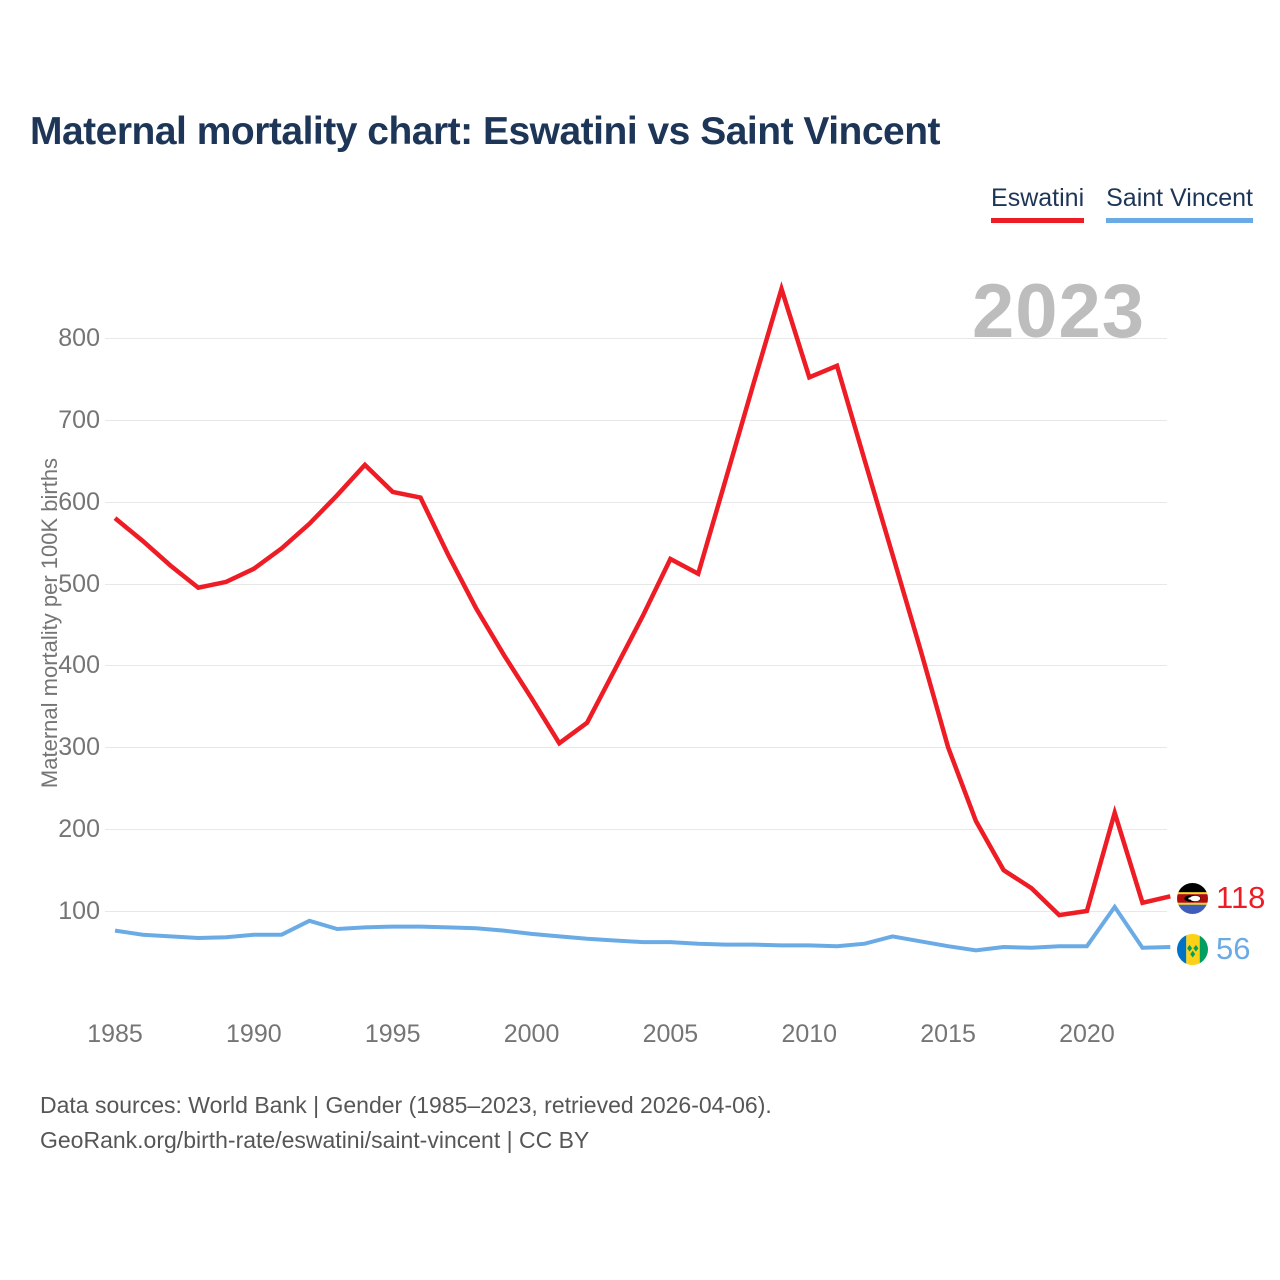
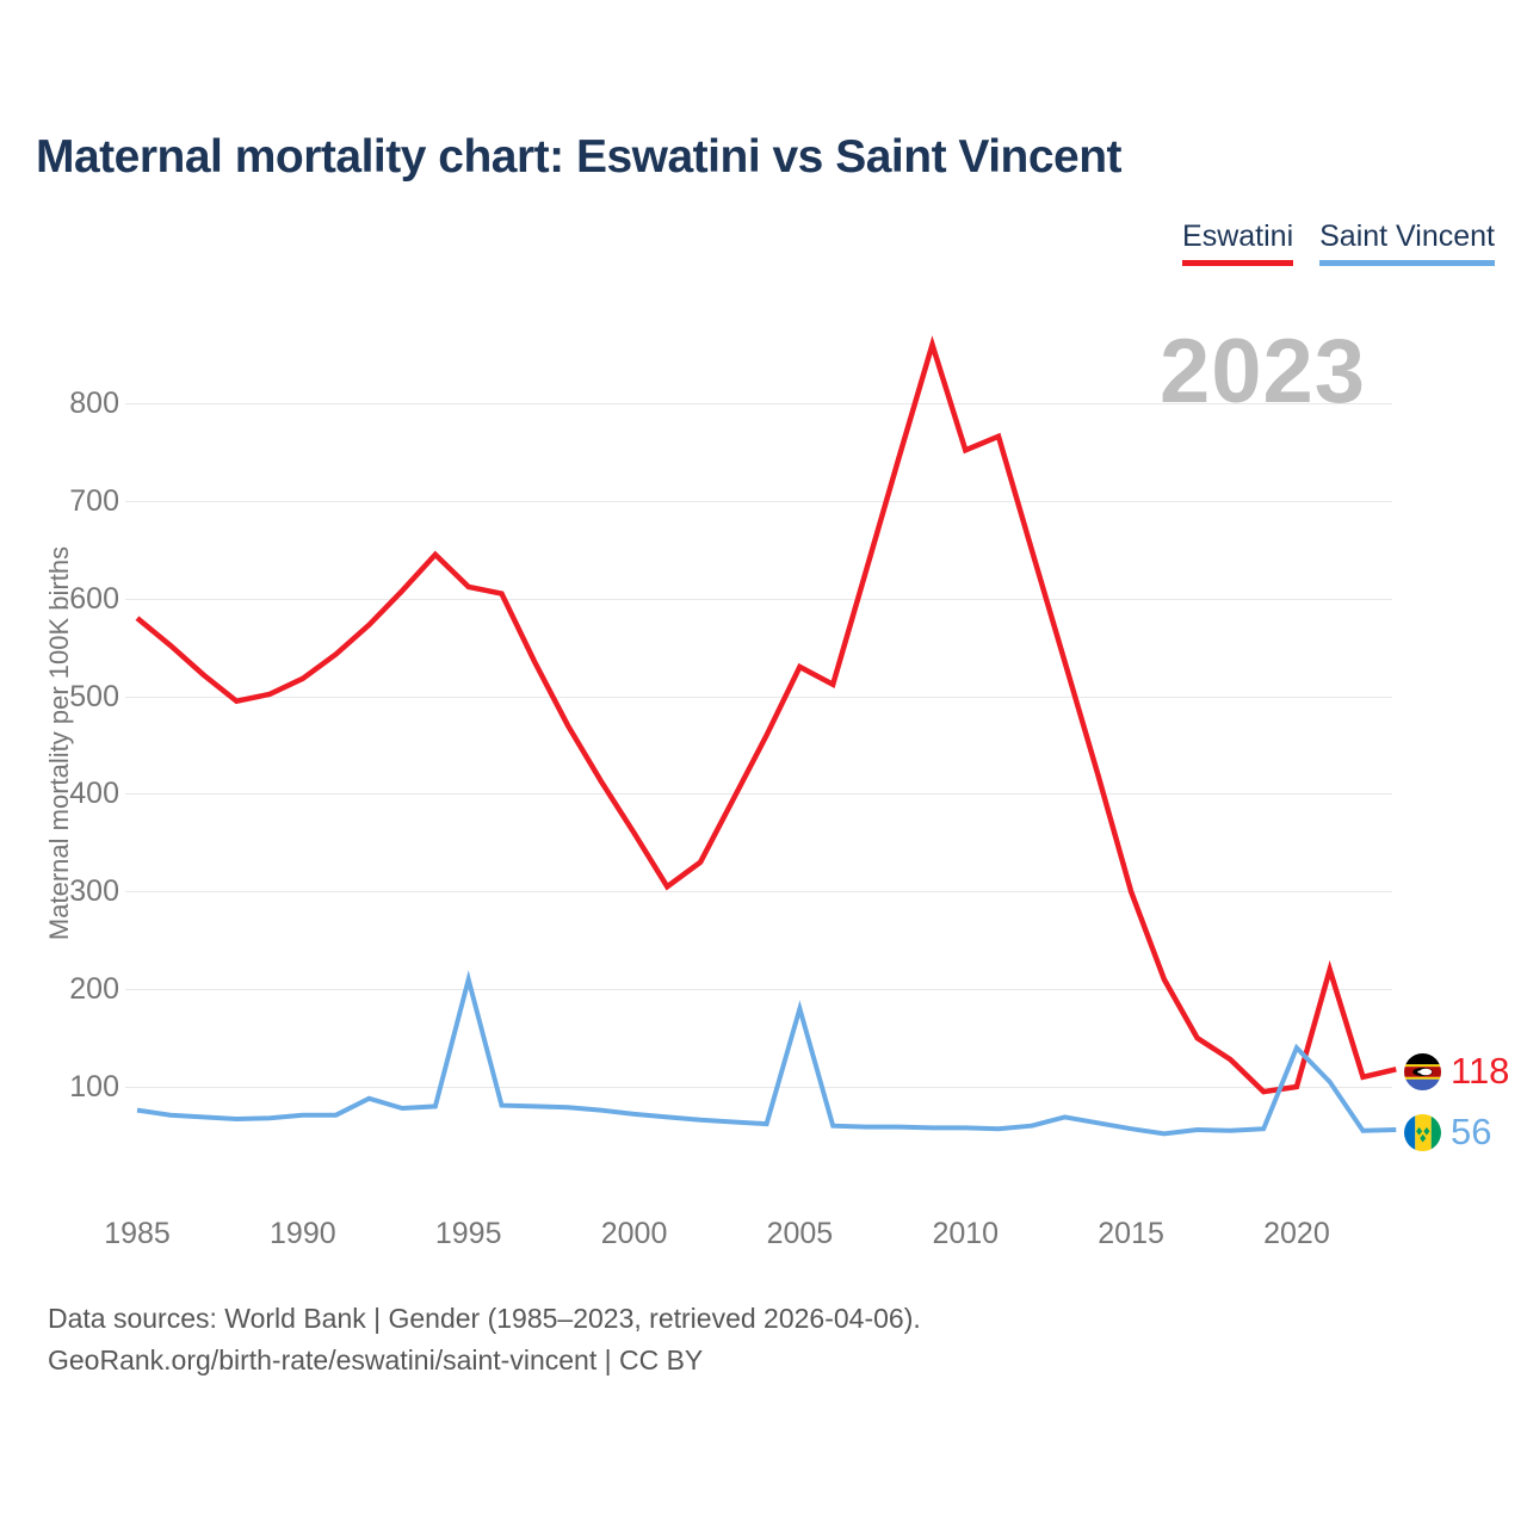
Saint Vincent/1995: 80 -> 210
Saint Vincent/2005: 60 -> 180
Saint Vincent/2020: 60 -> 140
